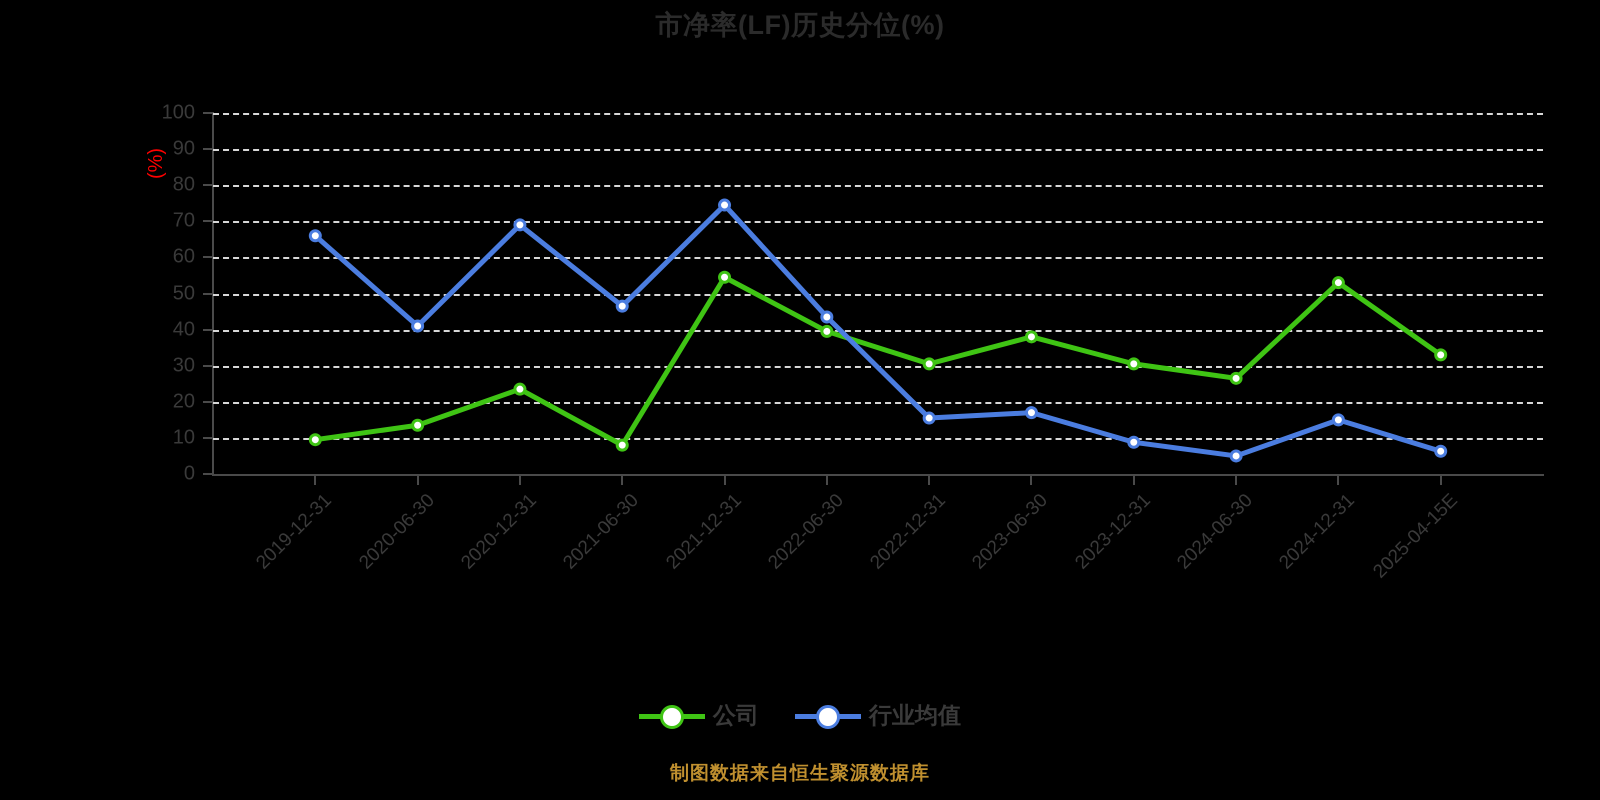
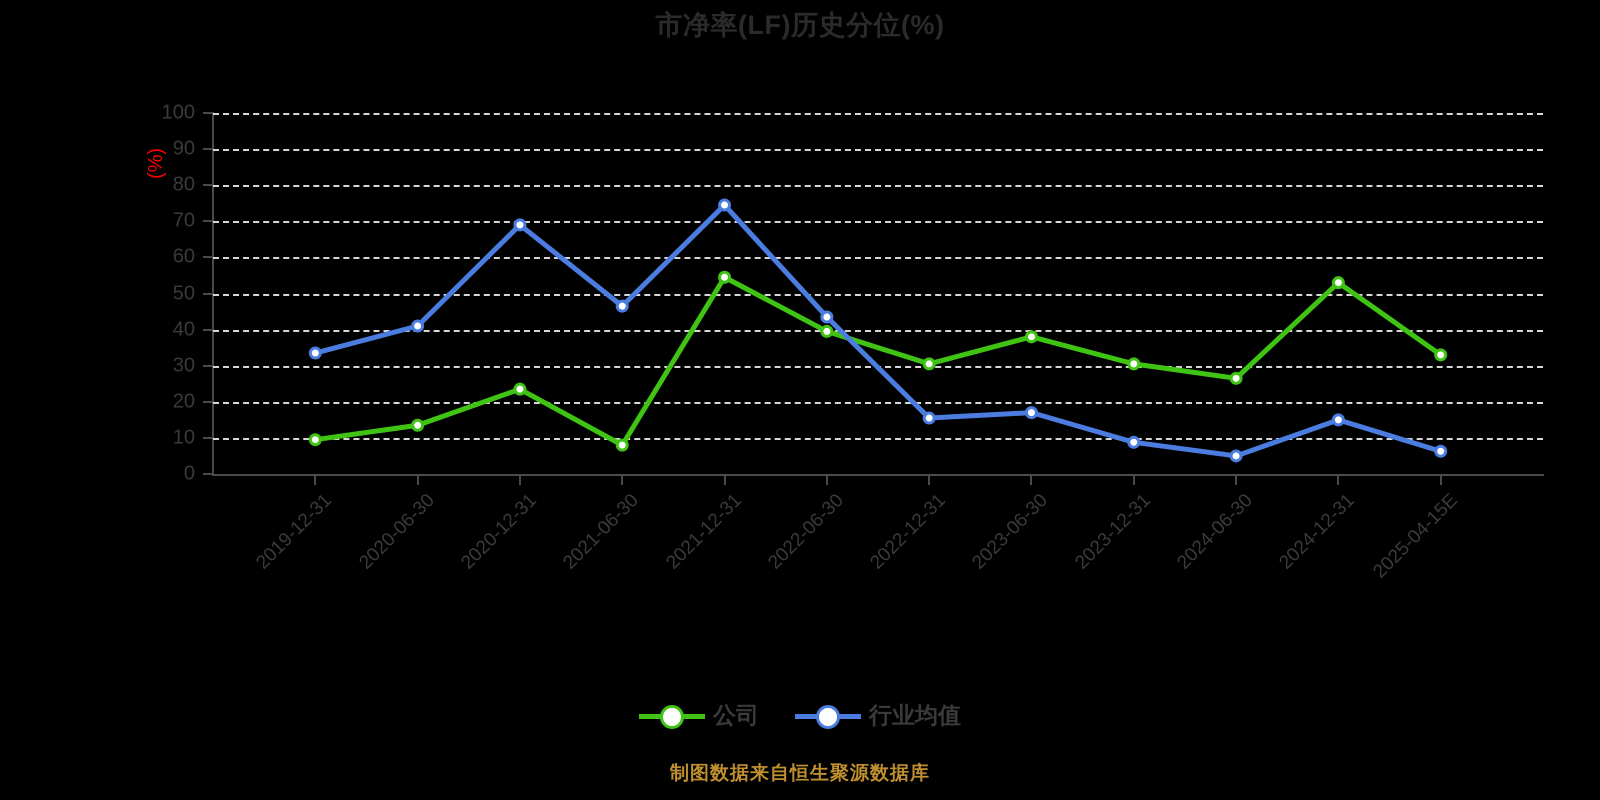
行业均值/2019-12-31: 66 -> 34
